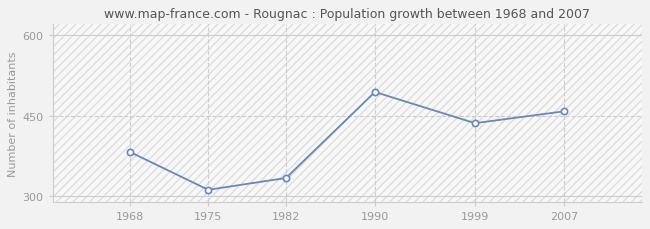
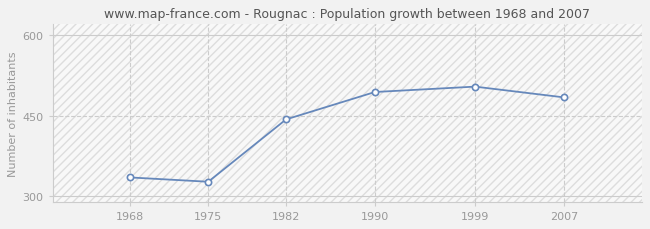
1968: 382 -> 335
1975: 312 -> 327
1982: 334 -> 443
1999: 436 -> 504
2007: 458 -> 484
